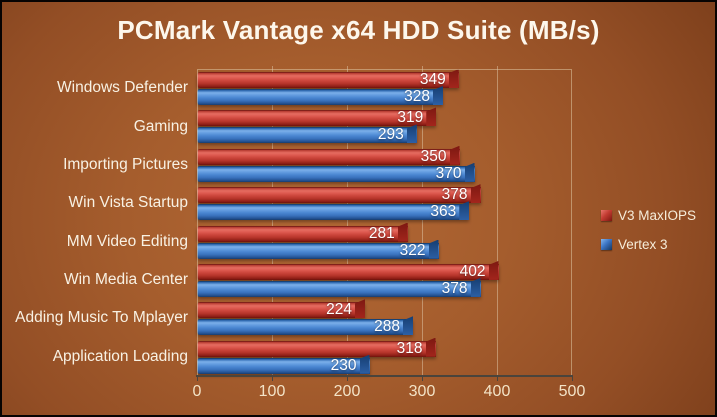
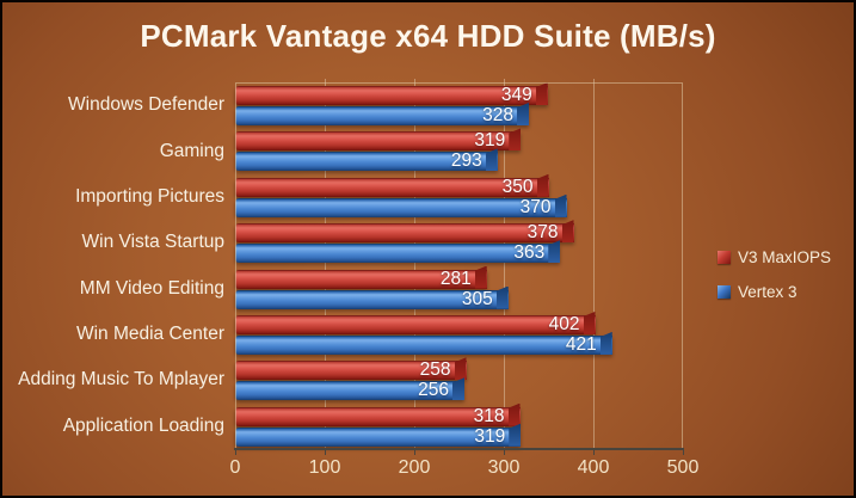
Vertex 3/MM Video Editing: 322 -> 305
Vertex 3/Win Media Center: 378 -> 421
V3 MaxIOPS/Adding Music To Mplayer: 224 -> 258
Vertex 3/Adding Music To Mplayer: 288 -> 256
Vertex 3/Application Loading: 230 -> 319
